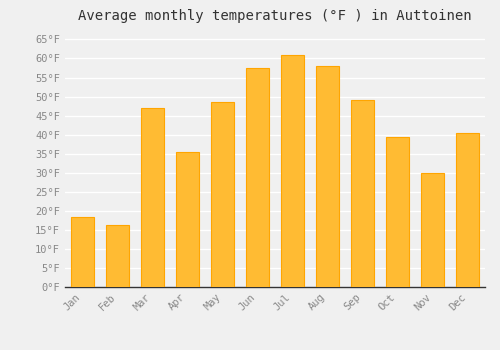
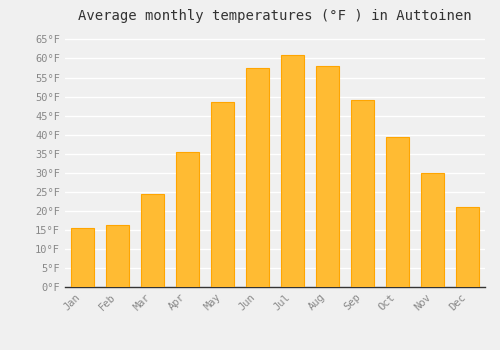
Jan: 18.5°F -> 15.5°F
Mar: 47.0°F -> 24.5°F
Dec: 40.5°F -> 21.0°F
